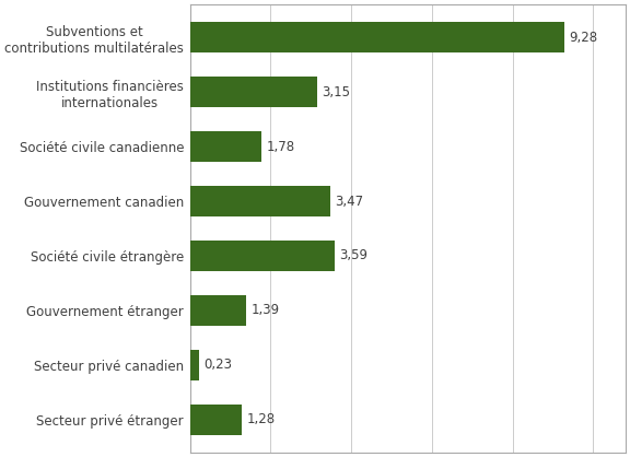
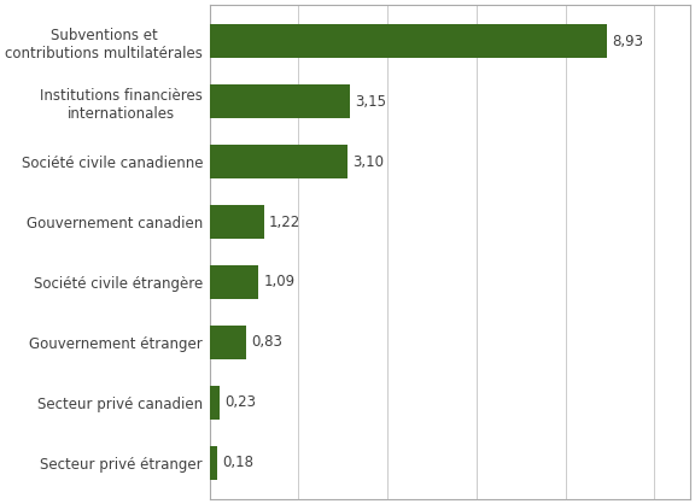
Subventions et contributions multilatérales: 9,28 -> 8,93
Société civile canadienne: 1,78 -> 3,10
Gouvernement canadien: 3,47 -> 1,22
Société civile étrangère: 3,59 -> 1,09
Gouvernement étranger: 1,39 -> 0,83
Secteur privé étranger: 1,28 -> 0,18
